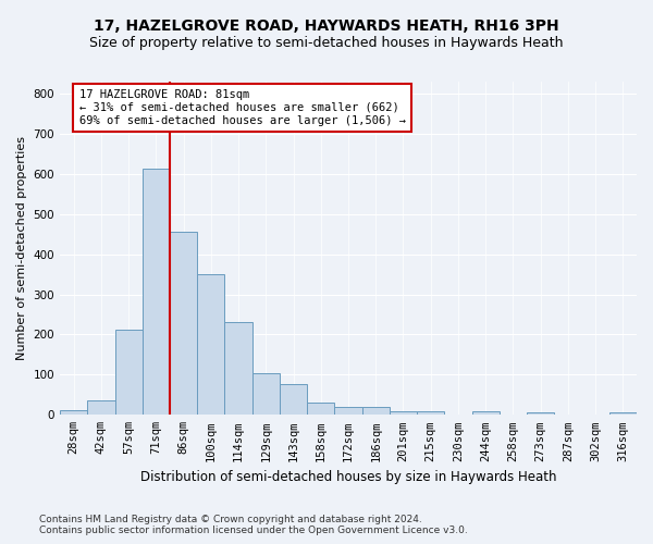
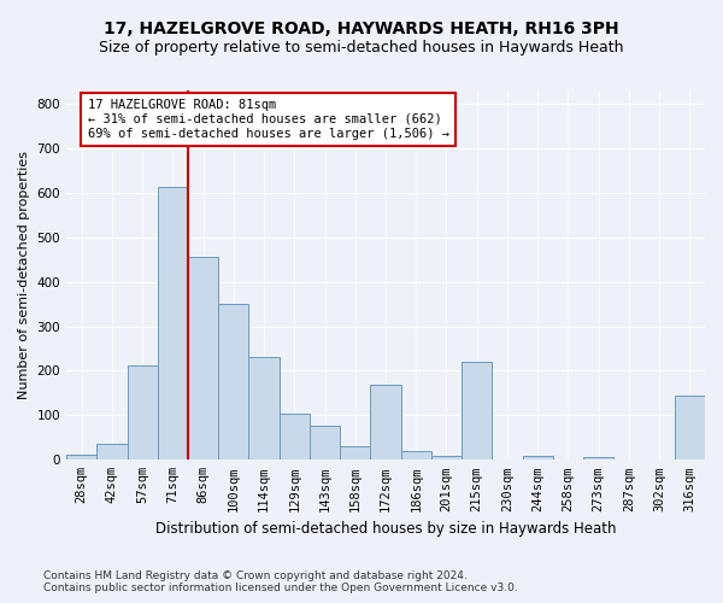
172sqm: 20 -> 170
215sqm: 10 -> 220
316sqm: 5 -> 145
